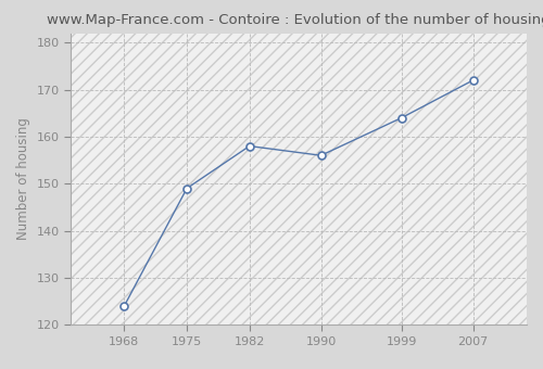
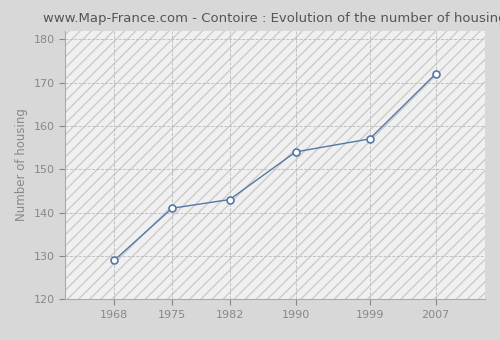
1968: 124 -> 129
1975: 149 -> 141
1982: 158 -> 143
1990: 156 -> 154
1999: 164 -> 157
